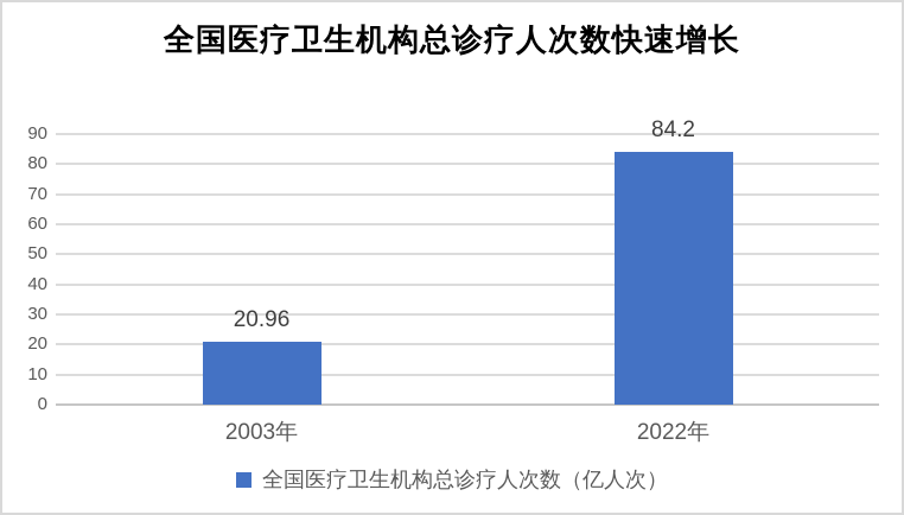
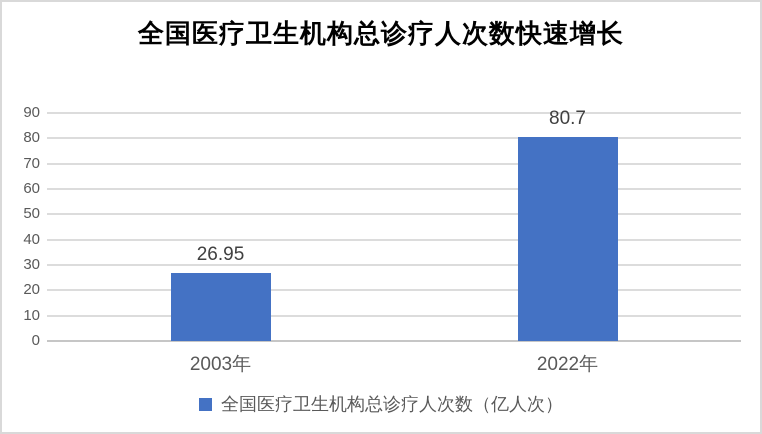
2003年: 20.96 -> 26.95
2022年: 84.2 -> 80.7
